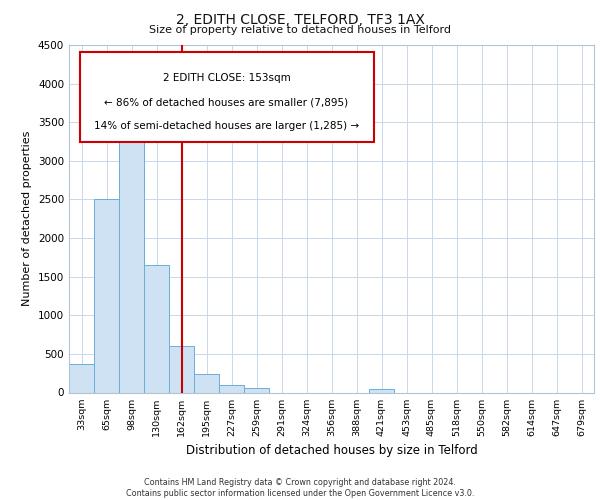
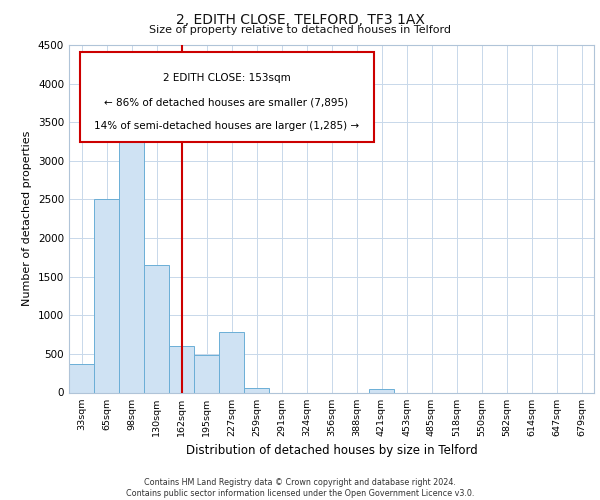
195sqm: 240 -> 480
227sqm: 100 -> 780
